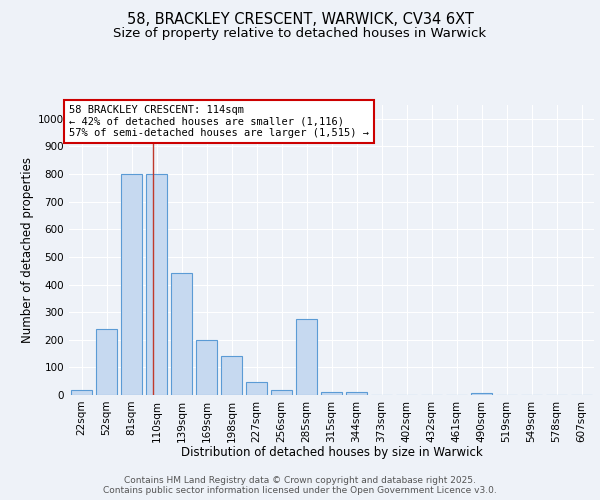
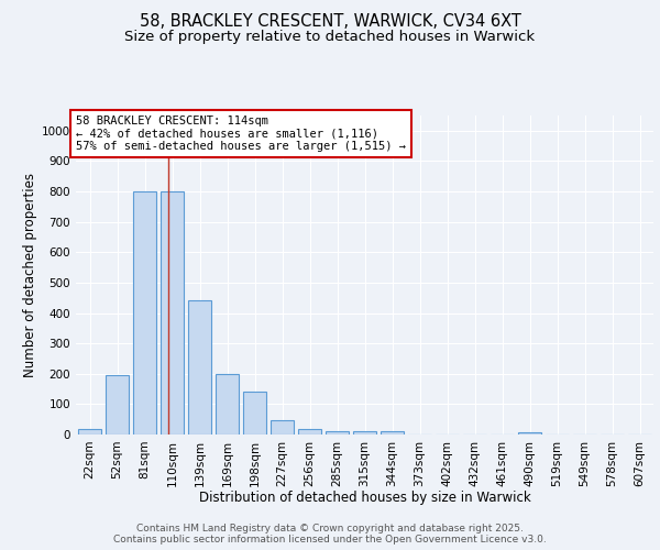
52sqm: 240 -> 195
285sqm: 275 -> 12
